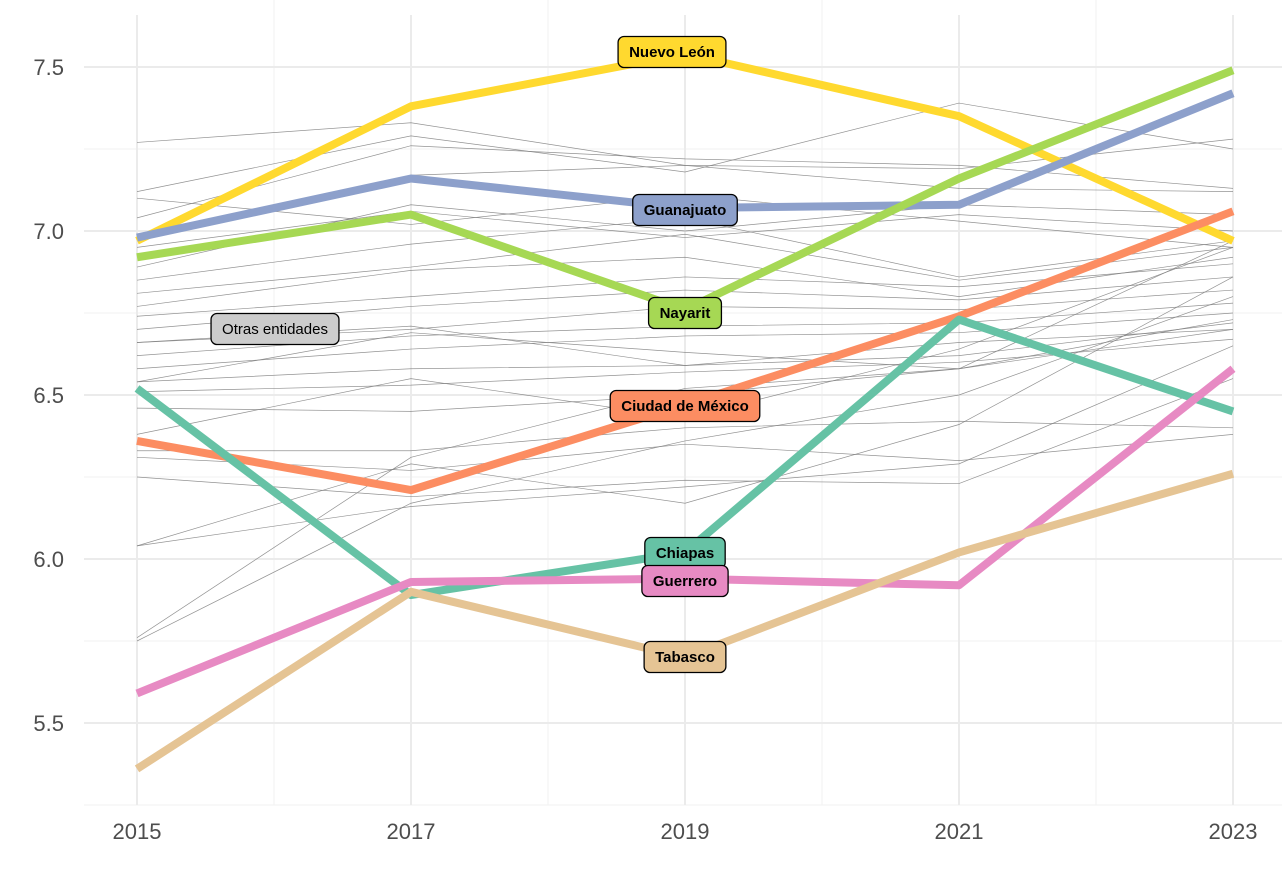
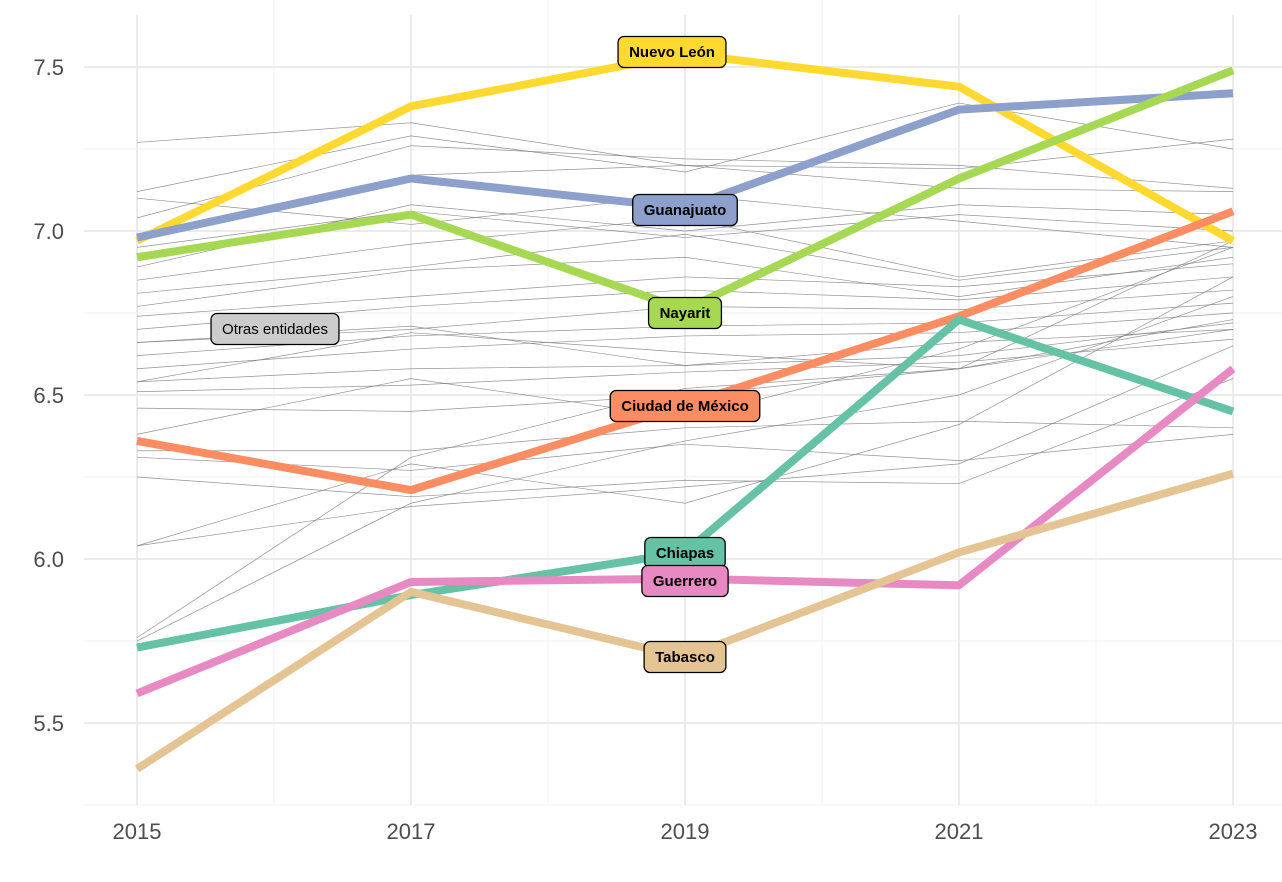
Chiapas/2015: 6.52 -> 5.73
Nuevo León/2021: 7.35 -> 7.44
Guanajuato/2021: 7.08 -> 7.37
